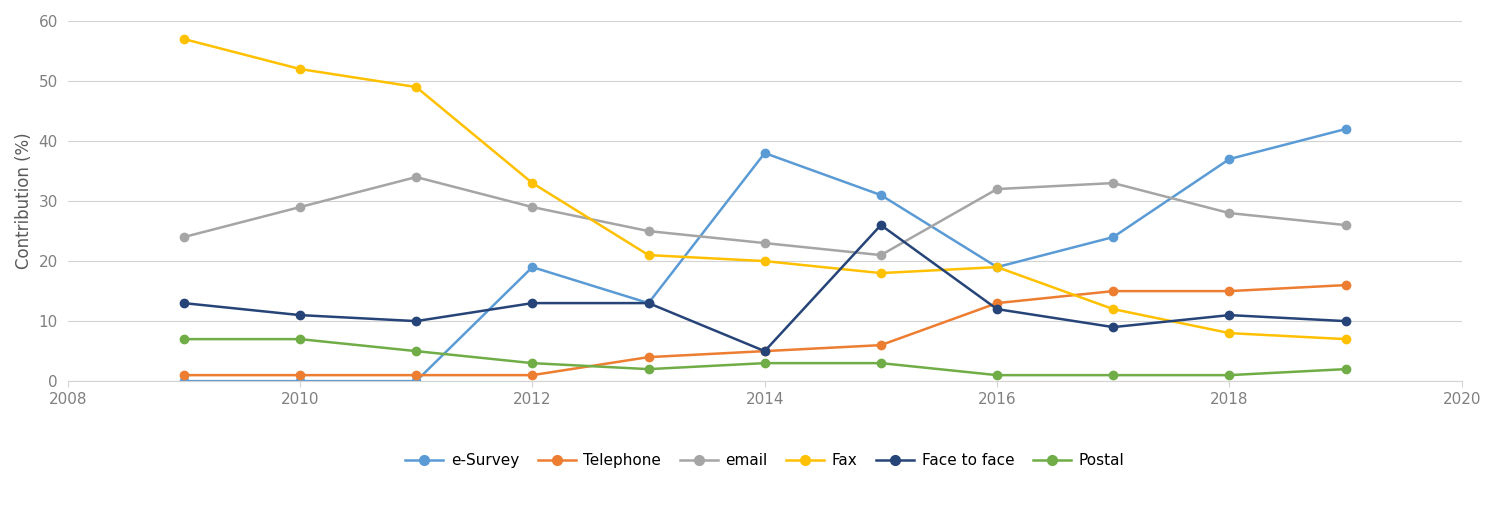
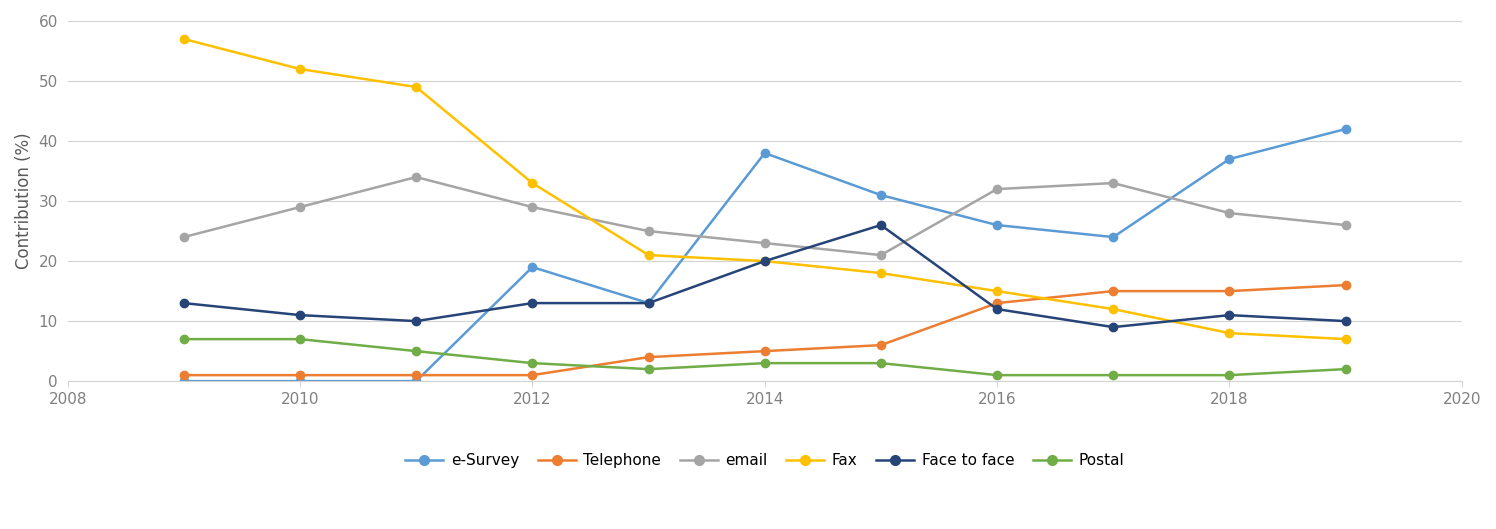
Face to face/2014: 5 -> 20
e-Survey/2016: 19 -> 26
Fax/2016: 19 -> 15
